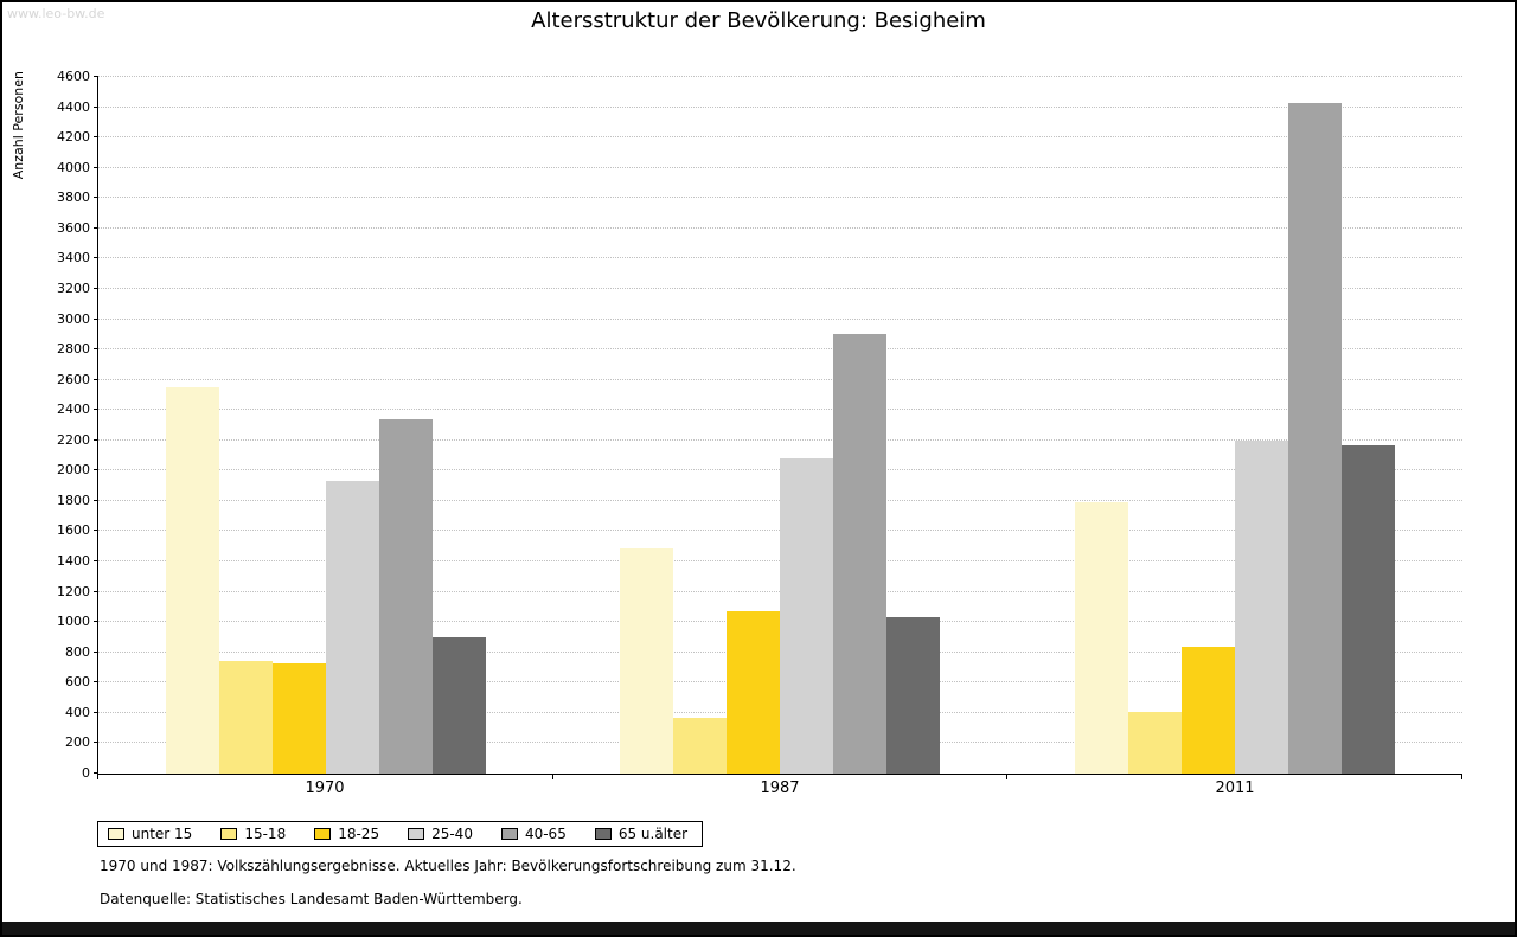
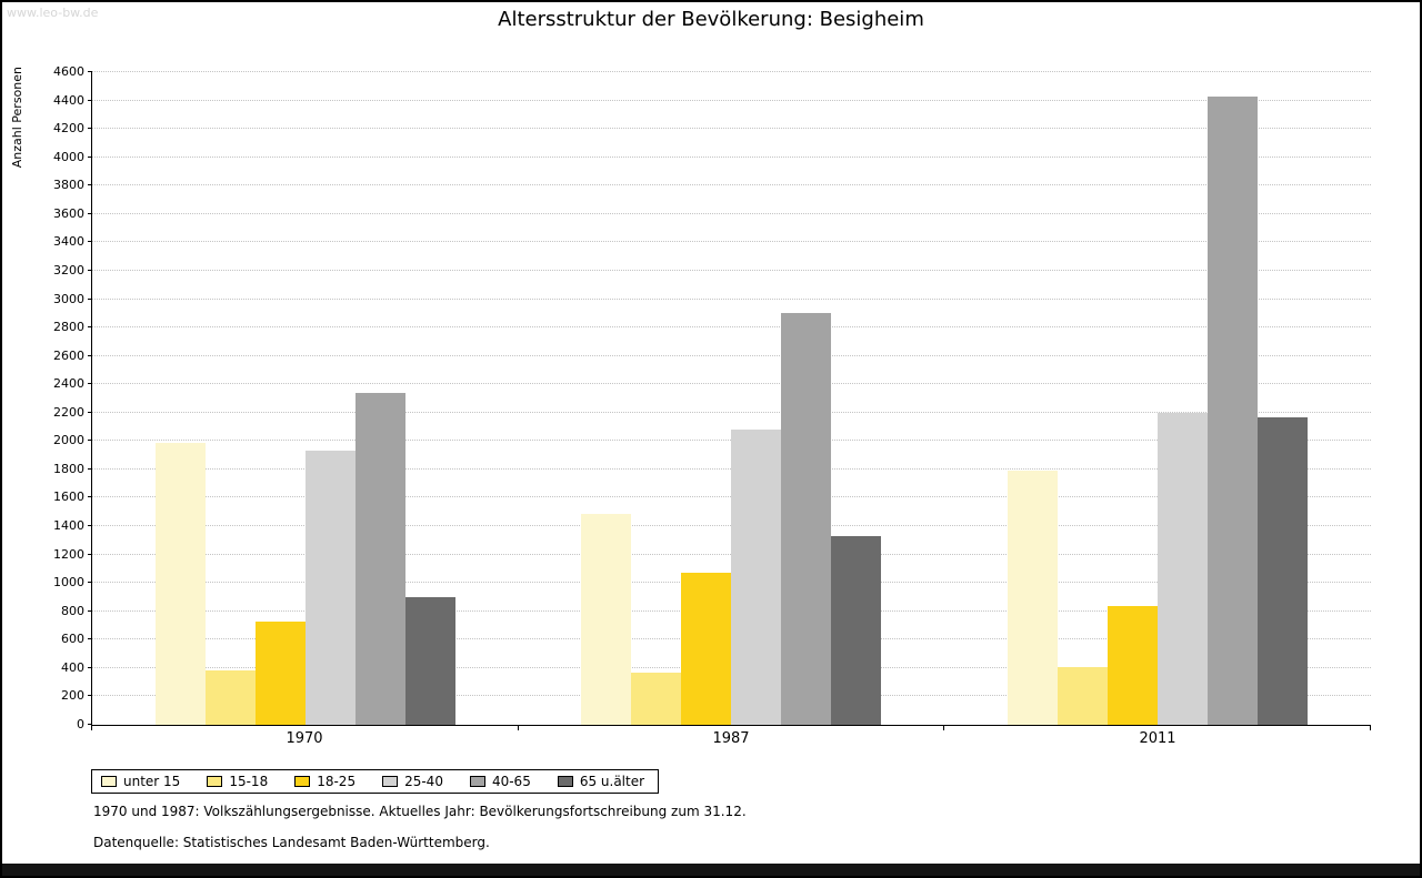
unter 15/1970: 2550 -> 1990
15-18/1970: 740 -> 380
65 u.älter/1987: 1030 -> 1330
